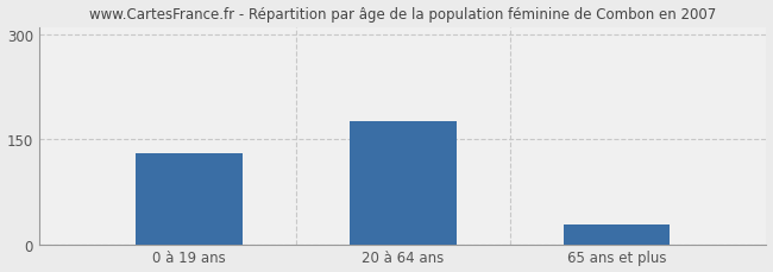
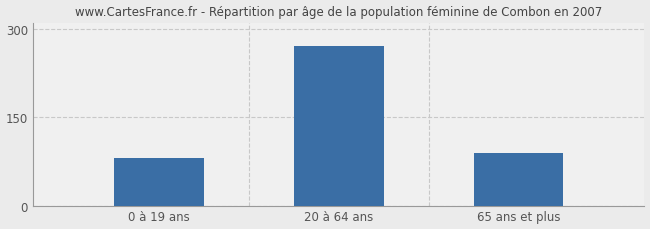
0 à 19 ans: 130 -> 80
20 à 64 ans: 175 -> 270
65 ans et plus: 28 -> 90
